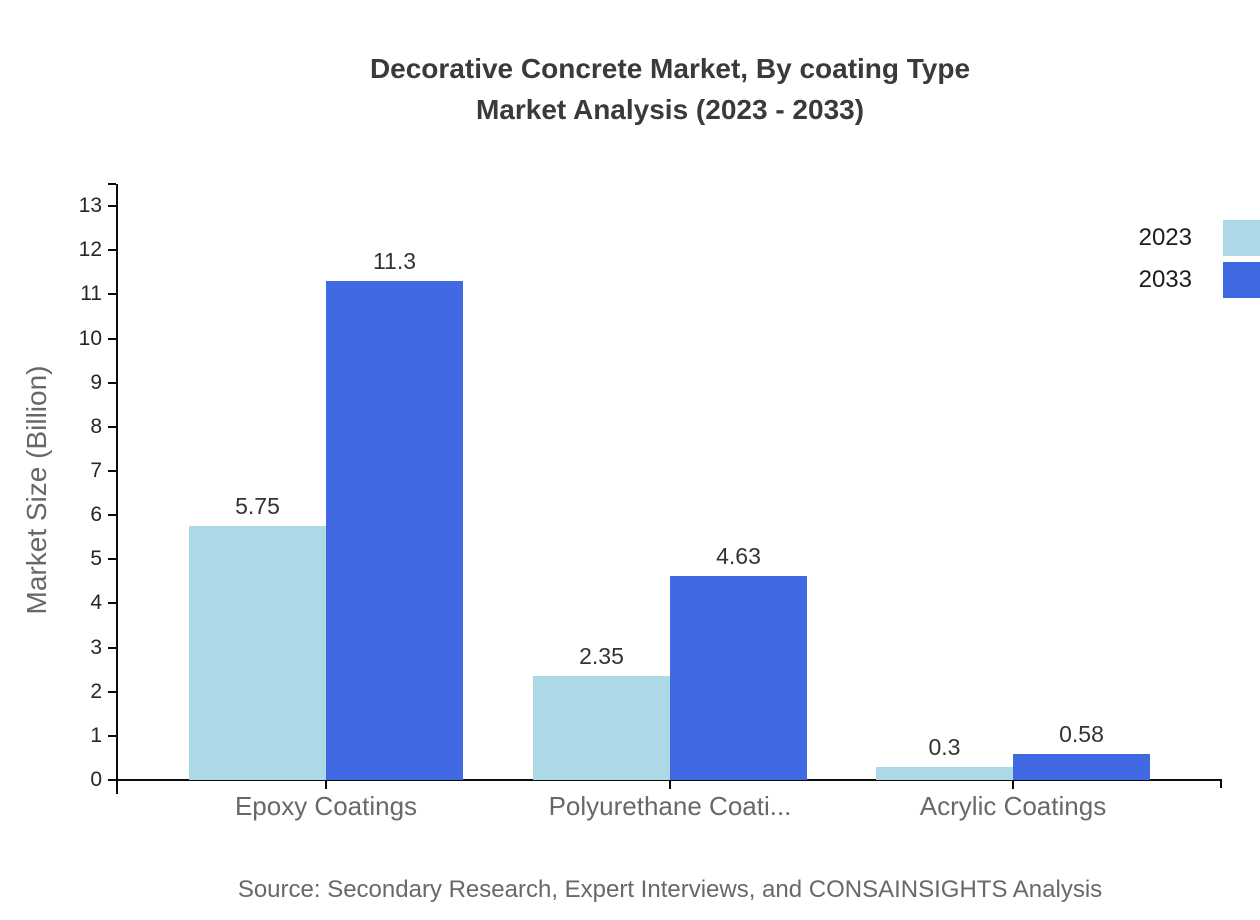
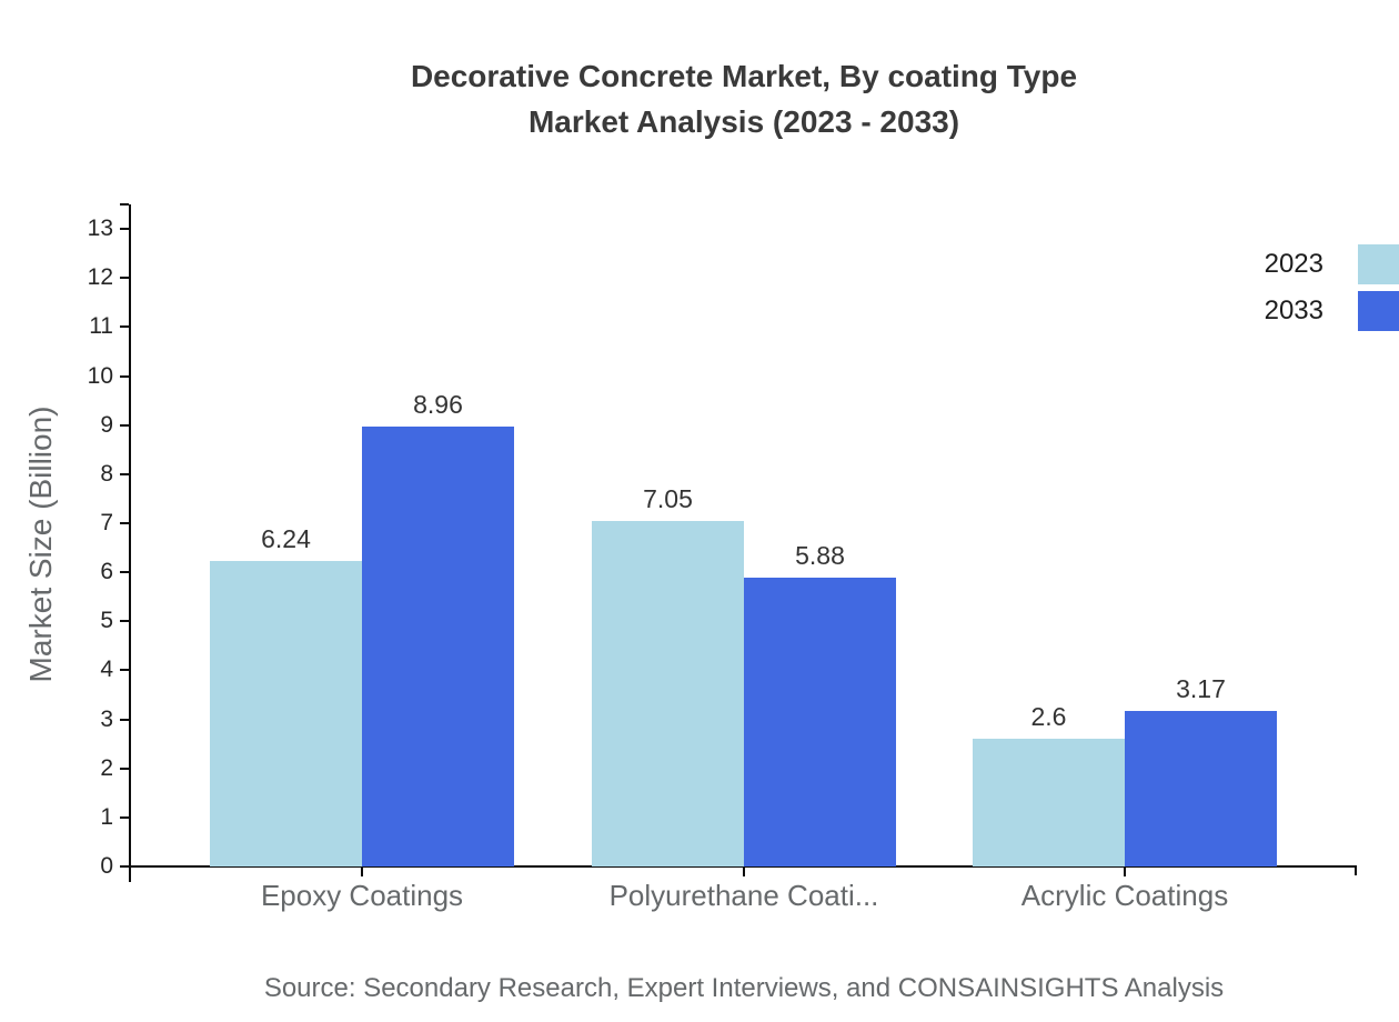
2023/Epoxy Coatings: 5.75 -> 6.24
2033/Epoxy Coatings: 11.3 -> 8.96
2023/Polyurethane Coati...: 2.35 -> 7.05
2033/Polyurethane Coati...: 4.63 -> 5.88
2023/Acrylic Coatings: 0.3 -> 2.6
2033/Acrylic Coatings: 0.58 -> 3.17
